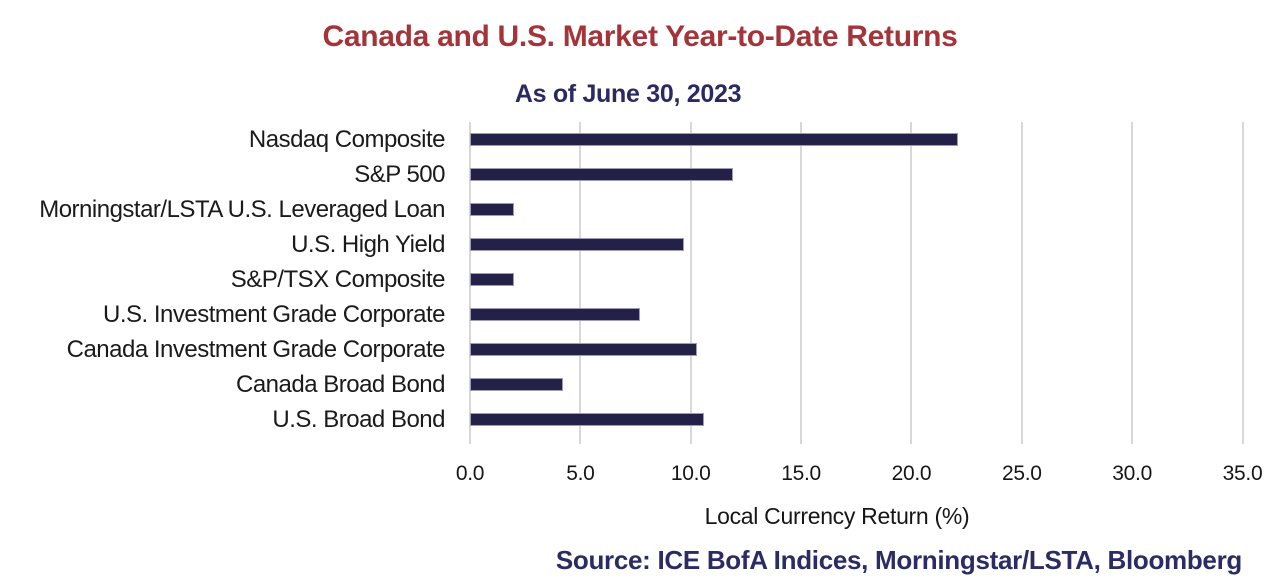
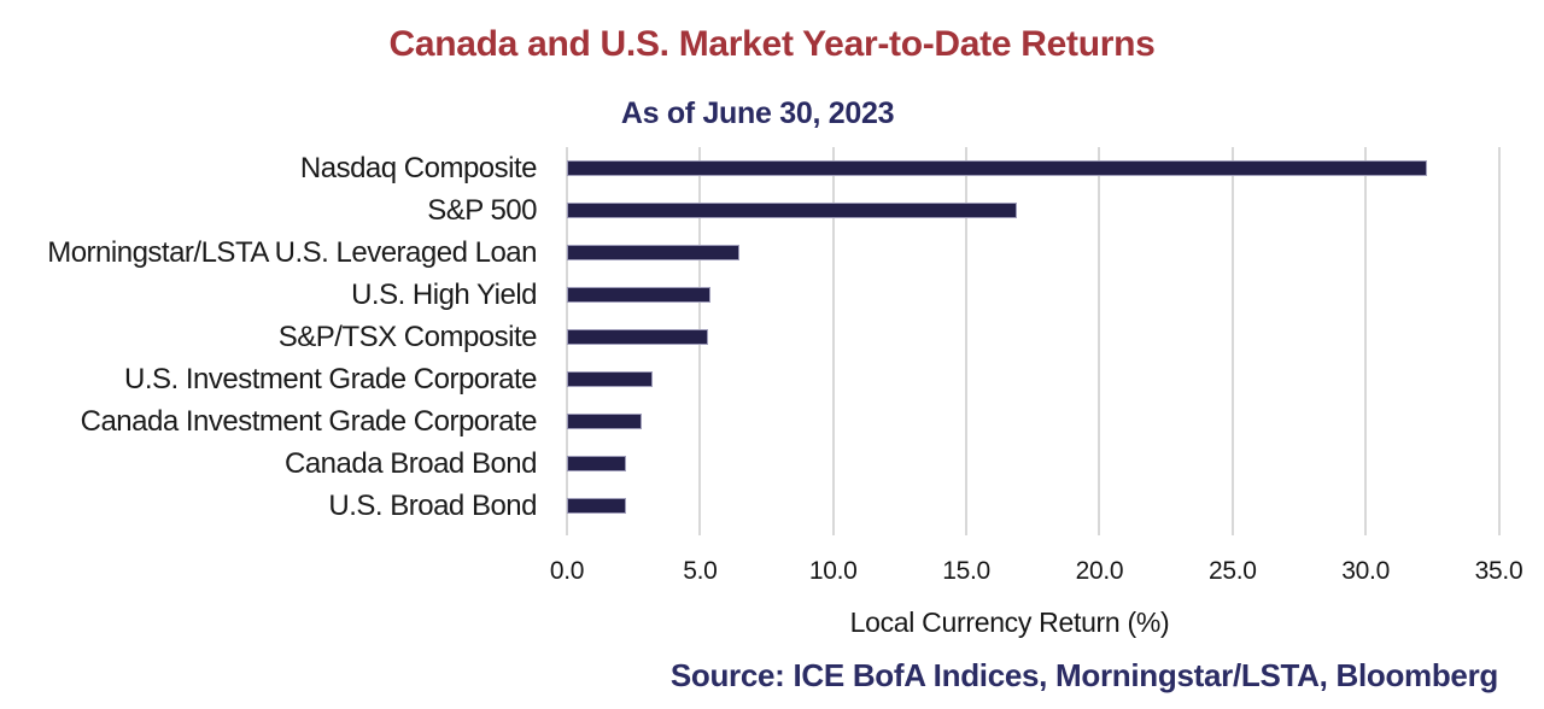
Nasdaq Composite: 22.1 -> 32.3
S&P 500: 11.9 -> 16.9
Morningstar/LSTA U.S. Leveraged Loan: 2.0 -> 6.5
U.S. High Yield: 9.7 -> 5.4
S&P/TSX Composite: 2.0 -> 5.3
U.S. Investment Grade Corporate: 7.7 -> 3.2
Canada Investment Grade Corporate: 10.3 -> 2.8
Canada Broad Bond: 4.2 -> 2.2
U.S. Broad Bond: 10.6 -> 2.2
